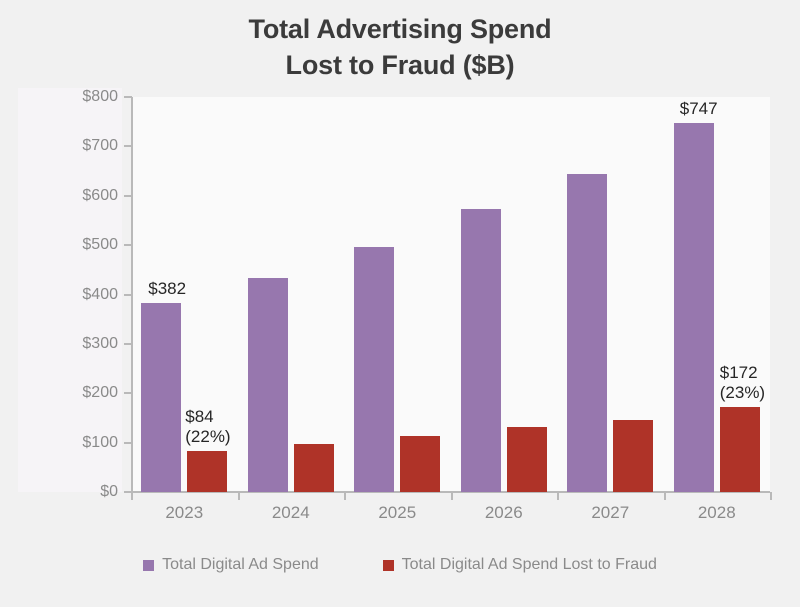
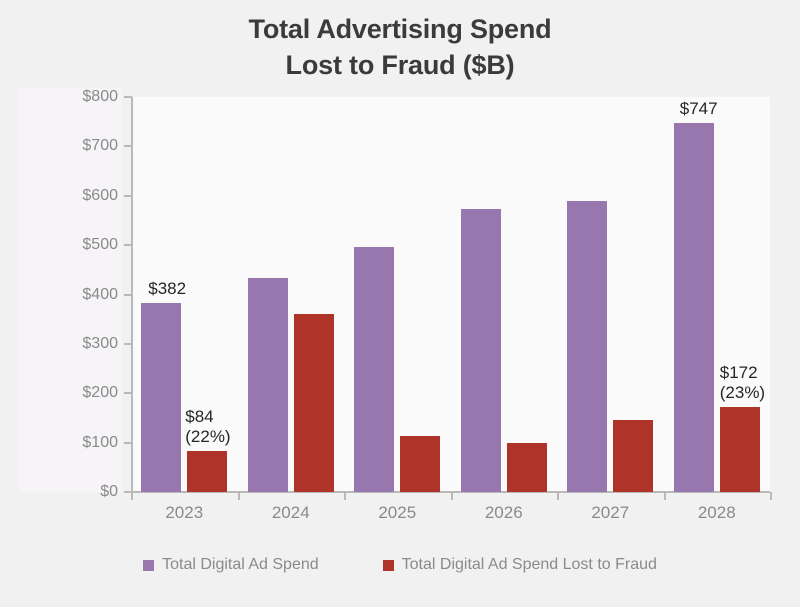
Total Digital Ad Spend Lost to Fraud/2024: $100 -> $360
Total Digital Ad Spend Lost to Fraud/2026: $130 -> $100
Total Digital Ad Spend/2027: $640 -> $590
